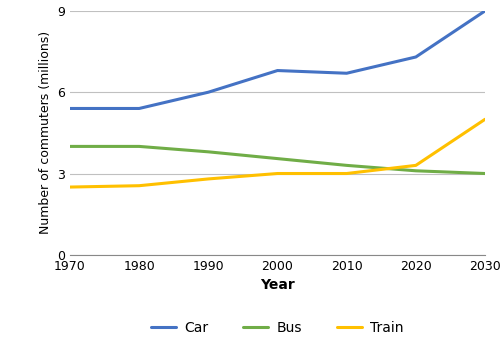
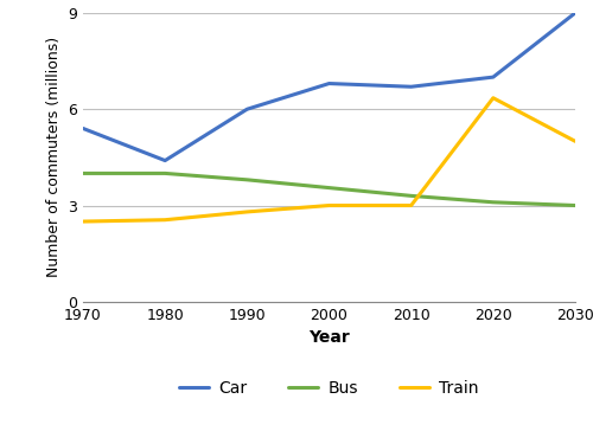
Car/1980: 5.4 -> 4.4
Car/2020: 7.3 -> 7.0
Train/2020: 3.30 -> 6.35
